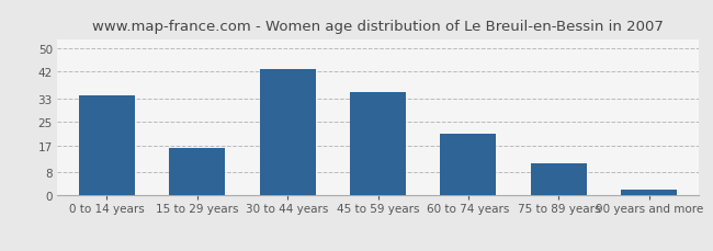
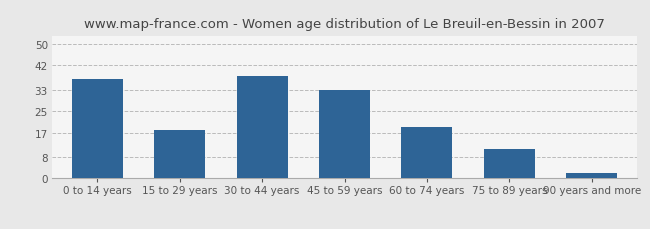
0 to 14 years: 34 -> 37
15 to 29 years: 16 -> 18
30 to 44 years: 43 -> 38
45 to 59 years: 35 -> 33
60 to 74 years: 21 -> 19
